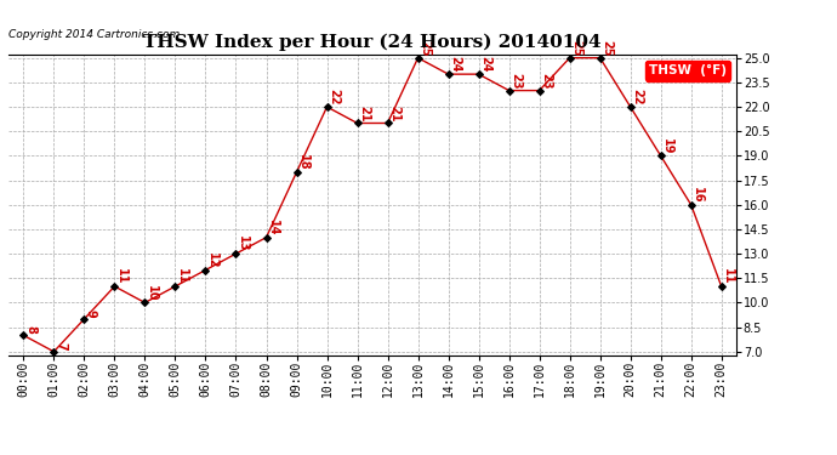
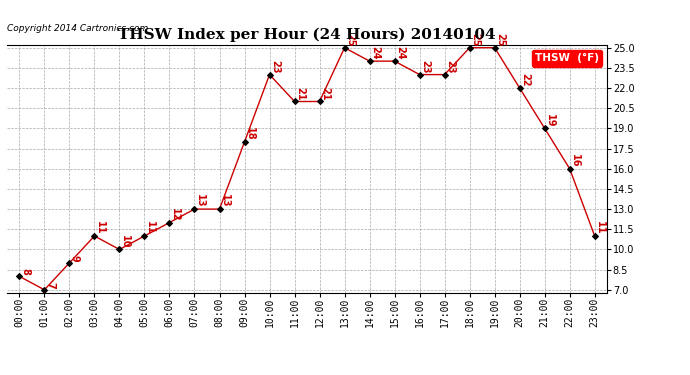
08:00: 14 -> 13
10:00: 22 -> 23
